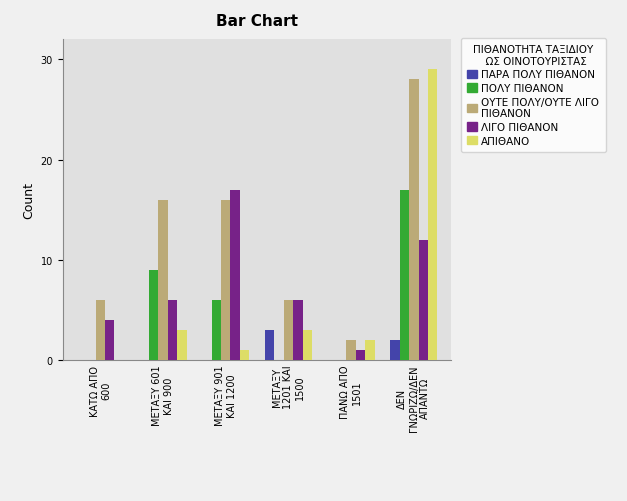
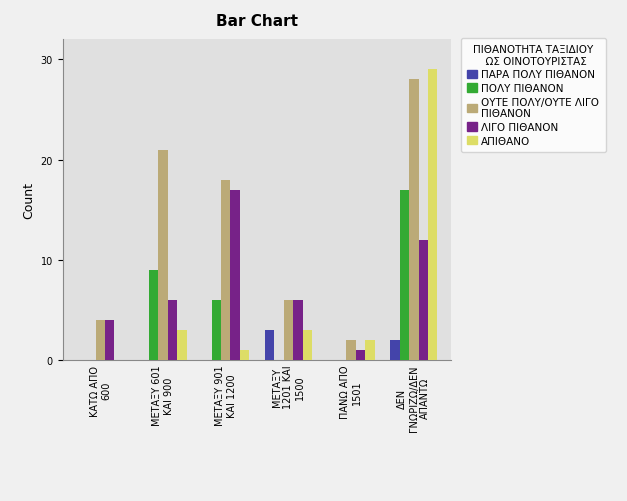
ΟΥΤΕ ΠΟΛΥ/ΟΥΤΕ ΛΙΓΟ ΠΙΘΑΝΟΝ/ΚΑΤΩ ΑΠΟ 600: 6 -> 4
ΟΥΤΕ ΠΟΛΥ/ΟΥΤΕ ΛΙΓΟ ΠΙΘΑΝΟΝ/ΜΕΤΑΞΥ 601 ΚΑΙ 900: 16 -> 21
ΟΥΤΕ ΠΟΛΥ/ΟΥΤΕ ΛΙΓΟ ΠΙΘΑΝΟΝ/ΜΕΤΑΞΥ 901 ΚΑΙ 1200: 16 -> 18
